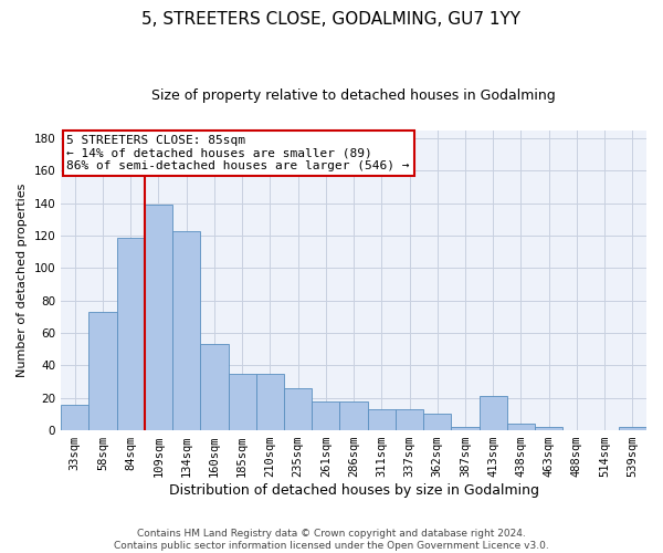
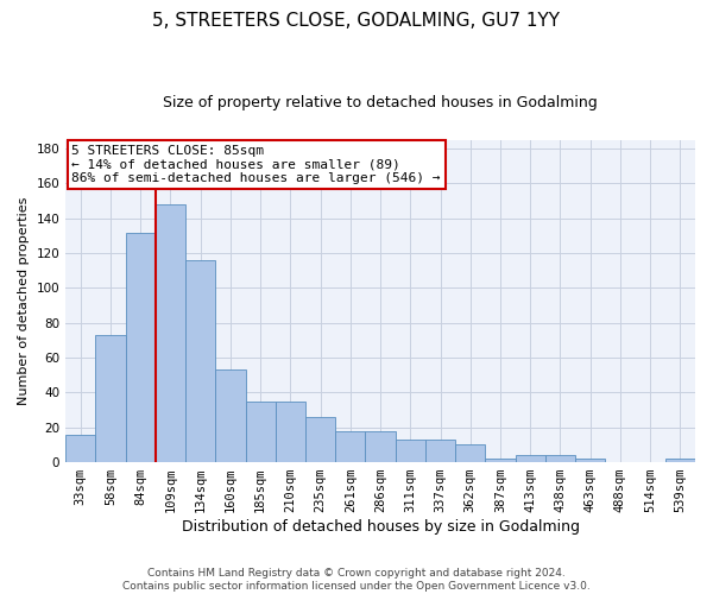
84sqm: 119 -> 132
109sqm: 139 -> 148
134sqm: 123 -> 116
413sqm: 21 -> 4
